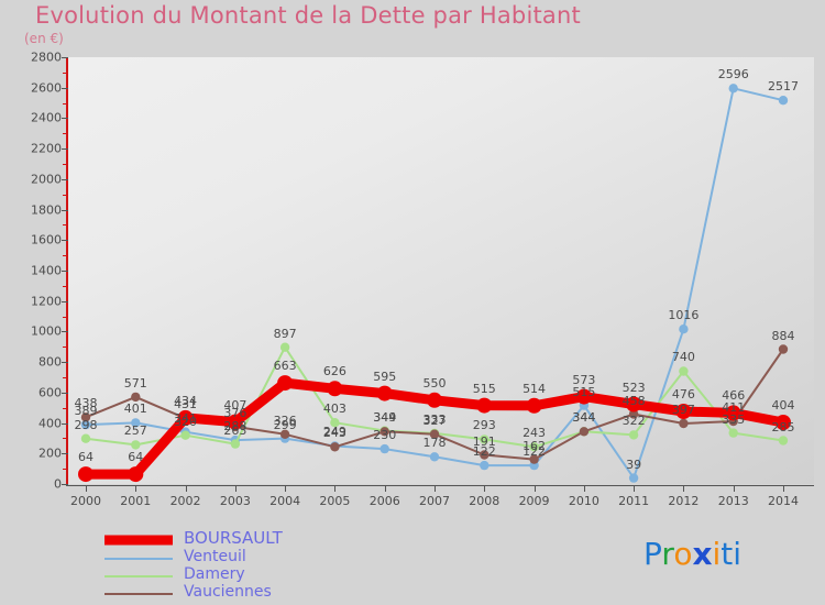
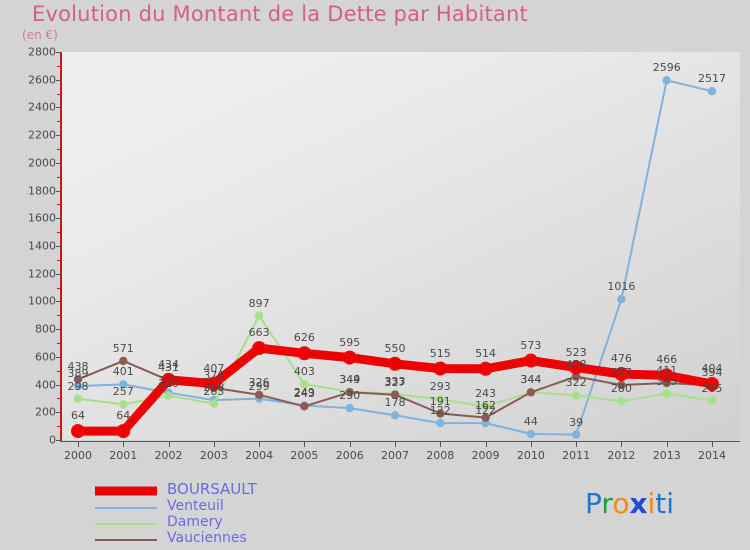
Venteuil/2010: 515 -> 44
Damery/2012: 740 -> 280
Vauciennes/2014: 884 -> 394
